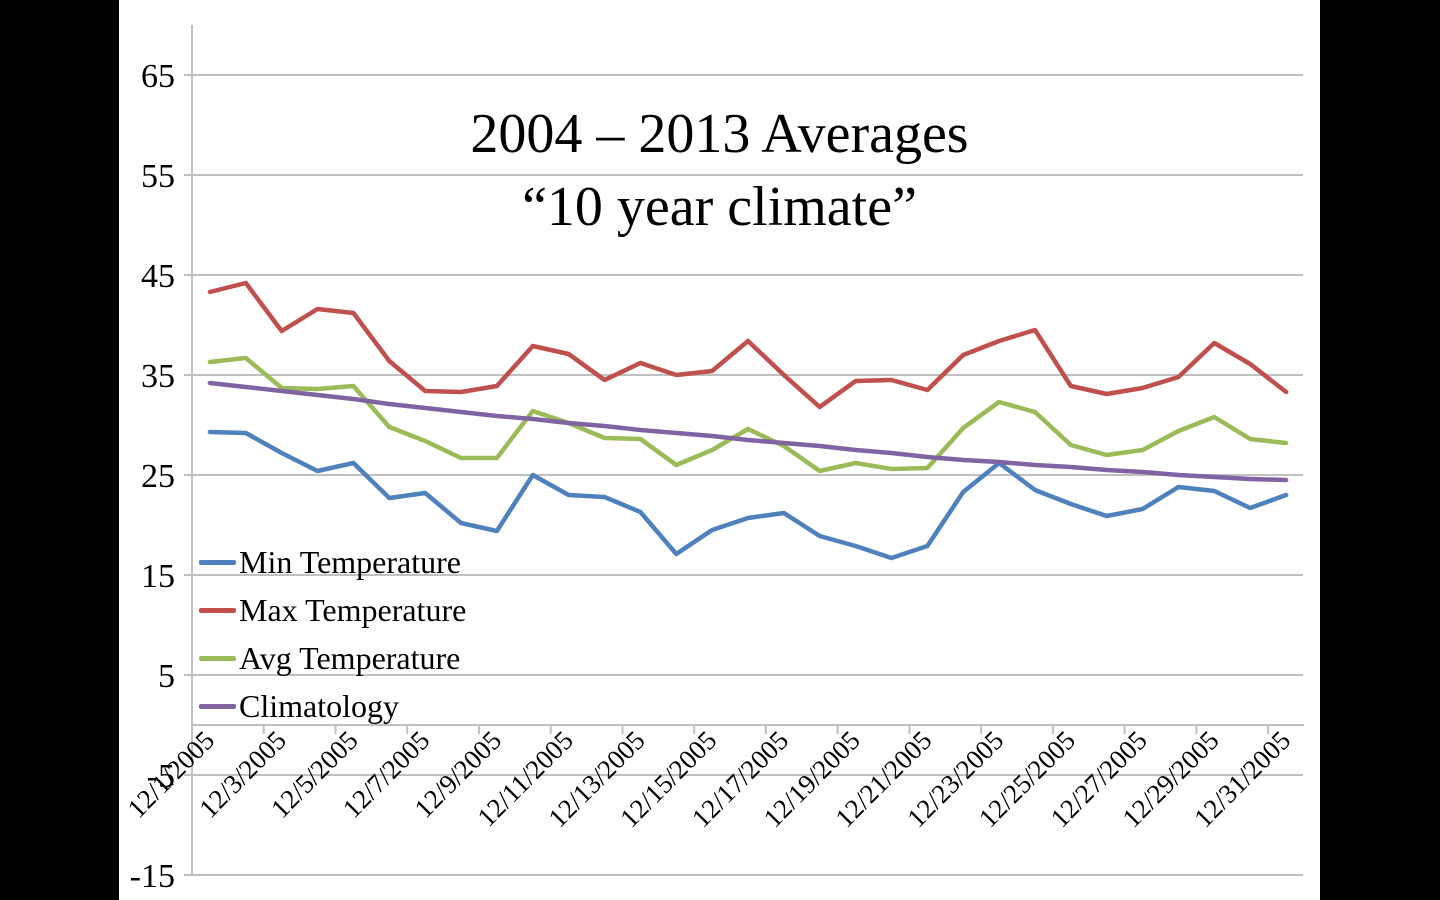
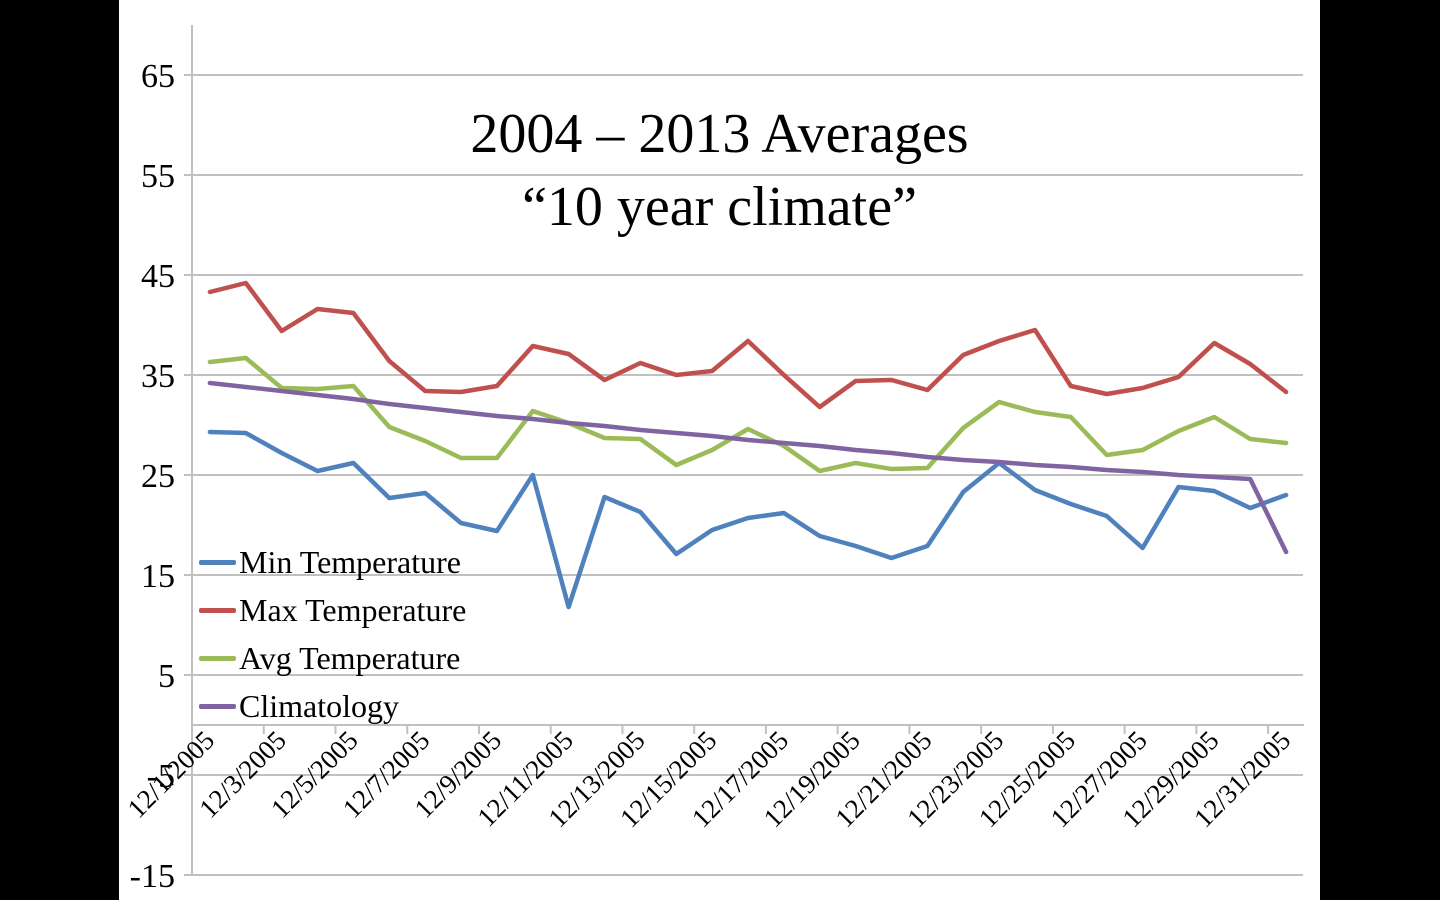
Min Temperature/12/11/2005: 23.0 -> 11.8
Avg Temperature/12/25/2005: 28.0 -> 30.8
Min Temperature/12/27/2005: 21.6 -> 17.7
Climatology/12/31/2005: 24.5 -> 17.3
